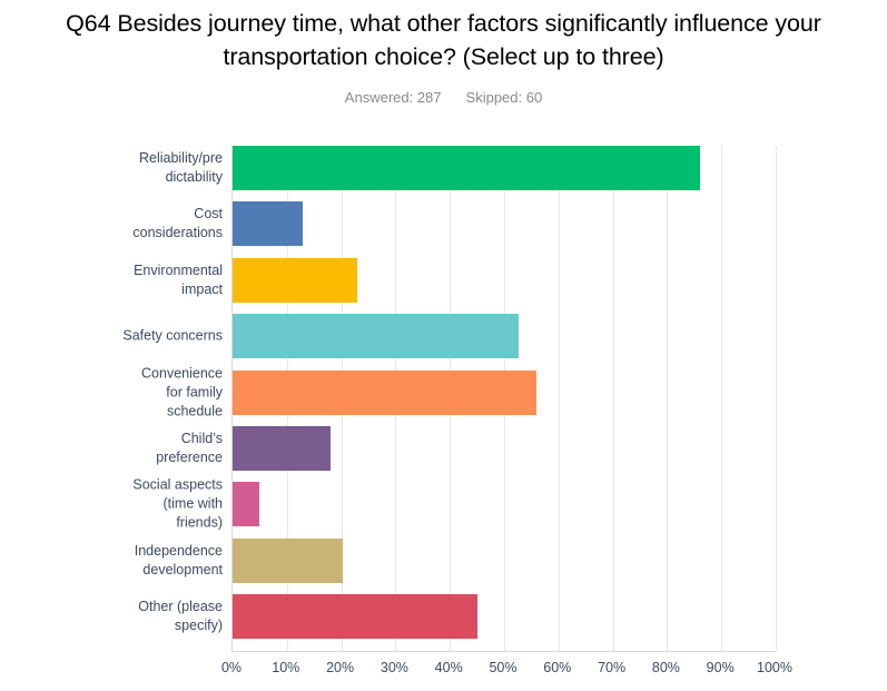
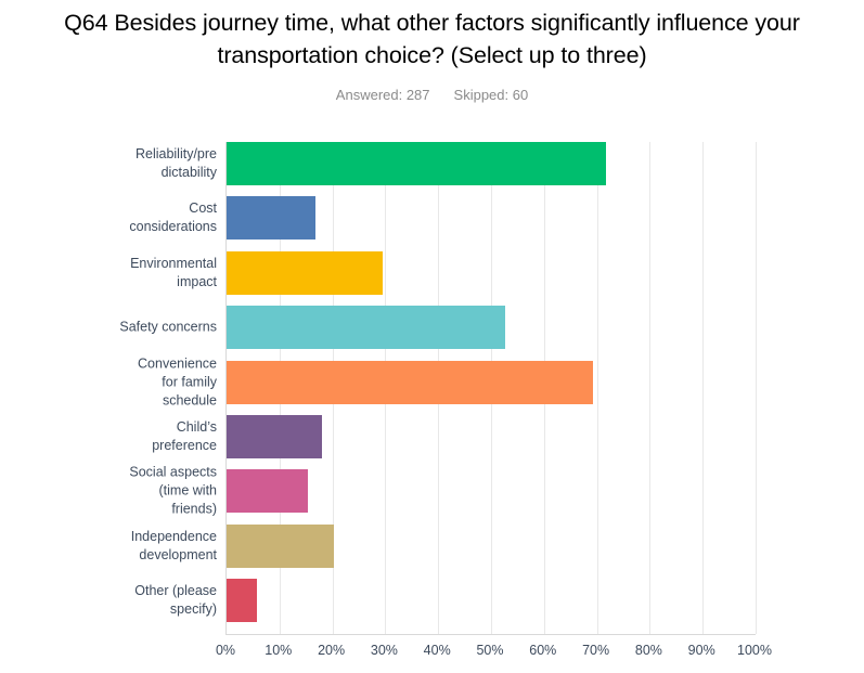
Reliability/predictability: 86% -> 72%
Cost considerations: 13% -> 17%
Environmental impact: 23% -> 30%
Convenience for family schedule: 56% -> 69%
Social aspects (time with friends): 5% -> 15%
Other (please specify): 45% -> 6%
